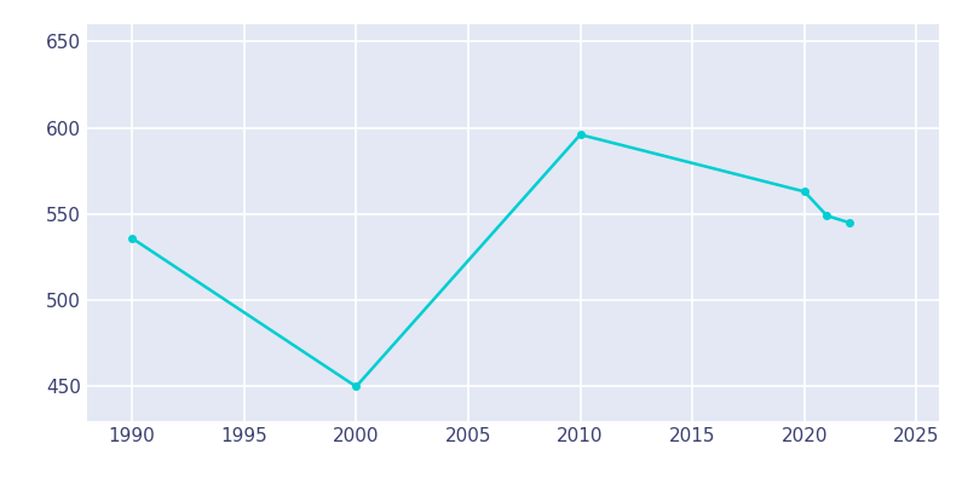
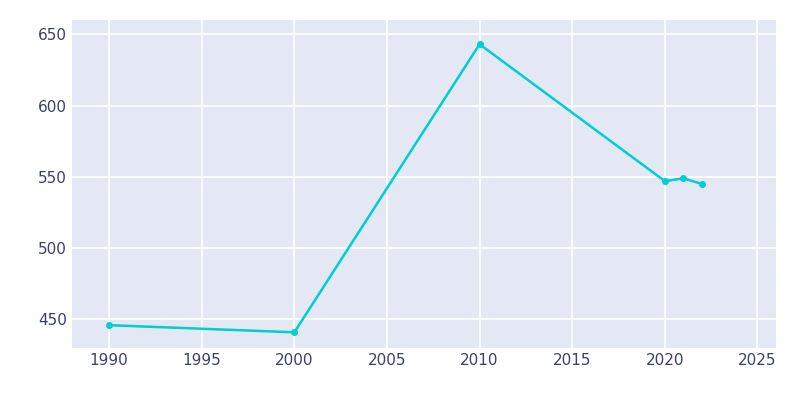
1990: 536 -> 446
2000: 450 -> 441
2010: 596 -> 643
2020: 563 -> 547
